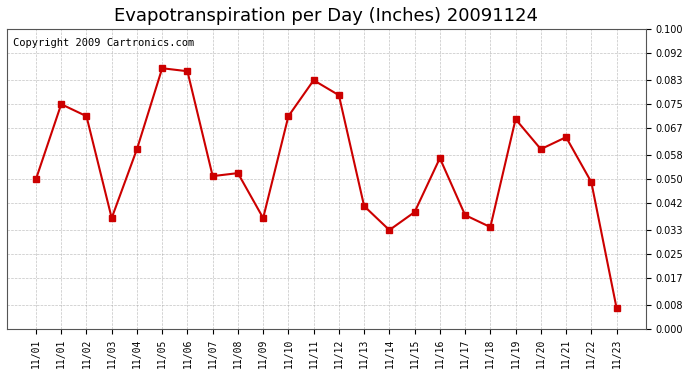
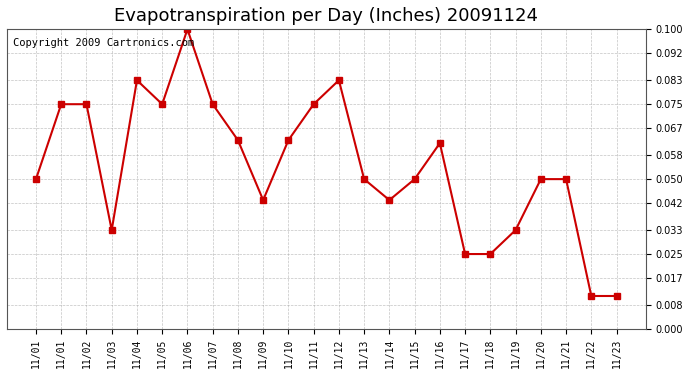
11/02: 0.071 -> 0.075
11/03: 0.037 -> 0.033
11/04: 0.060 -> 0.083
11/05: 0.087 -> 0.075
11/06: 0.086 -> 0.100
11/07: 0.051 -> 0.075
11/08: 0.052 -> 0.063
11/09: 0.037 -> 0.043
11/10: 0.071 -> 0.063
11/11: 0.083 -> 0.075
11/12: 0.078 -> 0.083
11/13: 0.041 -> 0.050
11/14: 0.033 -> 0.043
11/15: 0.039 -> 0.050
11/16: 0.057 -> 0.062
11/17: 0.038 -> 0.025
11/18: 0.034 -> 0.025
11/19: 0.070 -> 0.033
11/20: 0.060 -> 0.050
11/21: 0.064 -> 0.050
11/22: 0.049 -> 0.011
11/23: 0.007 -> 0.011
